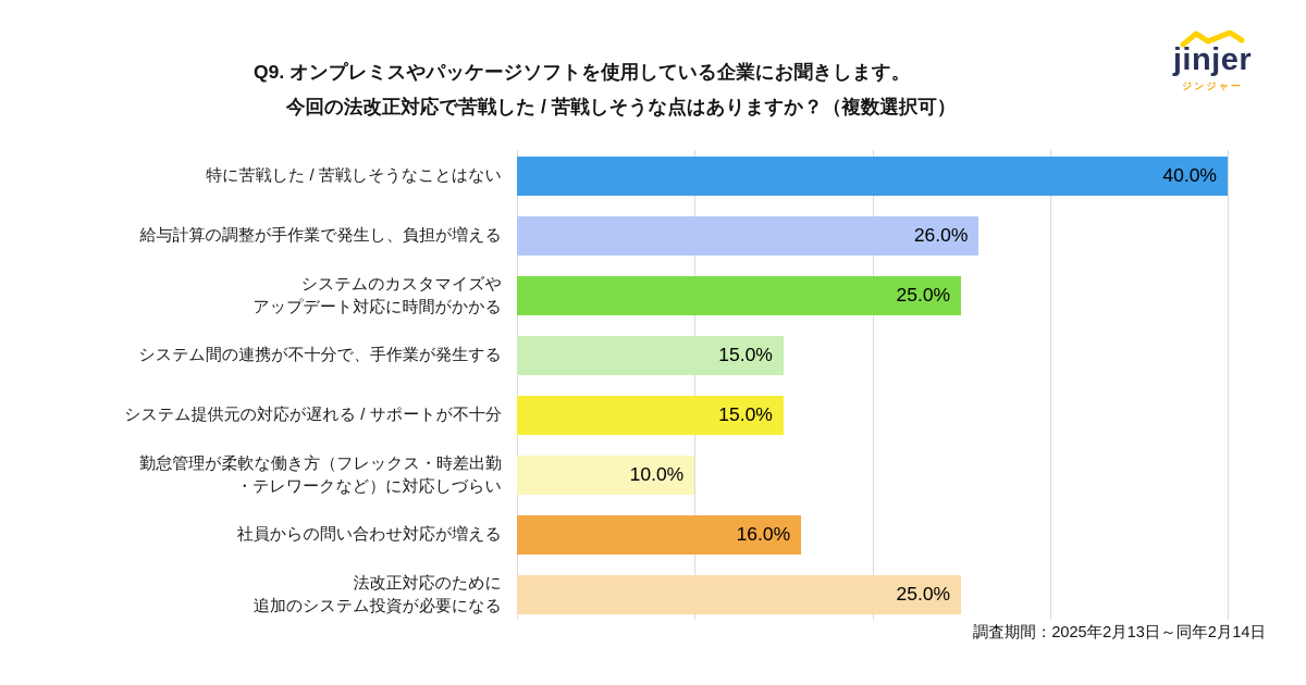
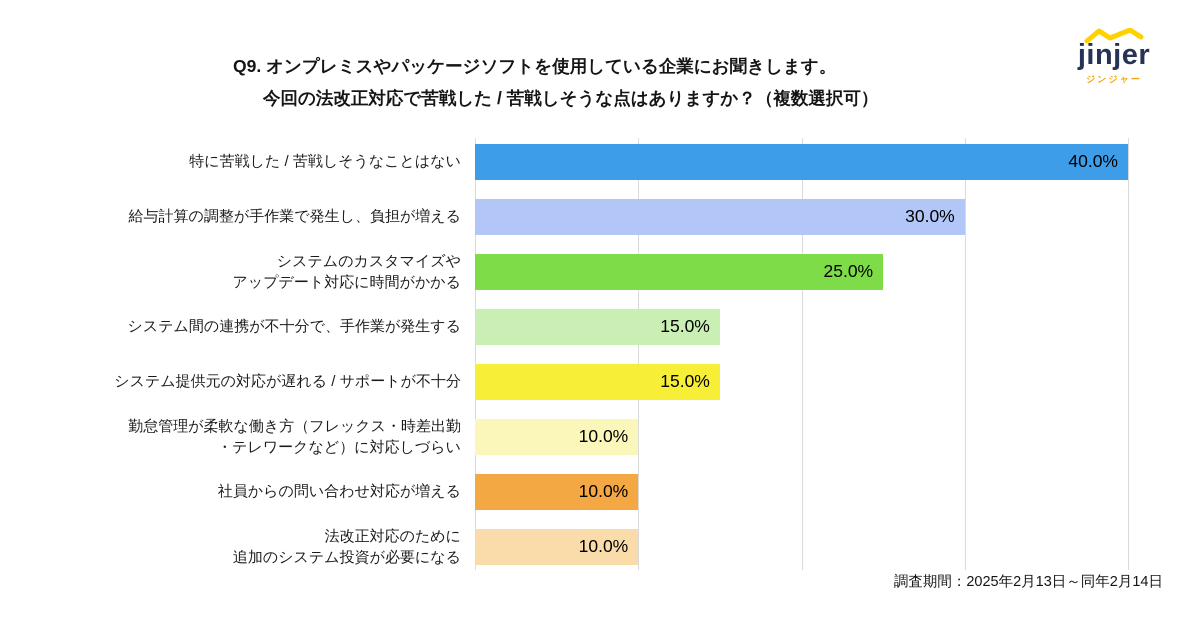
給与計算の調整が手作業で発生し、負担が増える: 26.0% -> 30.0%
社員からの問い合わせ対応が増える: 16.0% -> 10.0%
法改正対応のために 追加のシステム投資が必要になる: 25.0% -> 10.0%
